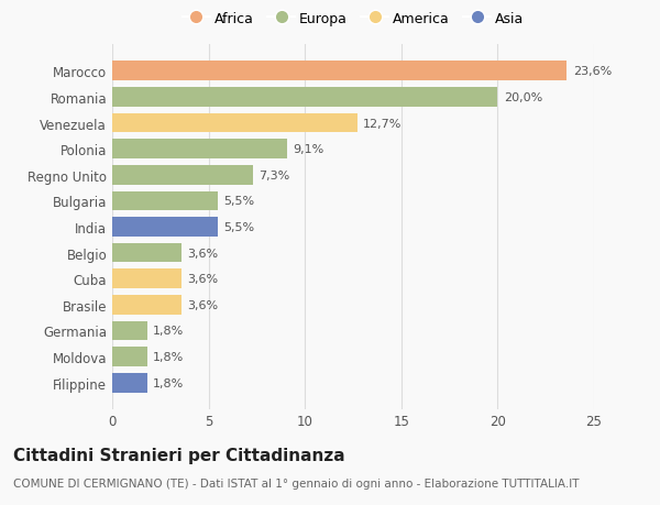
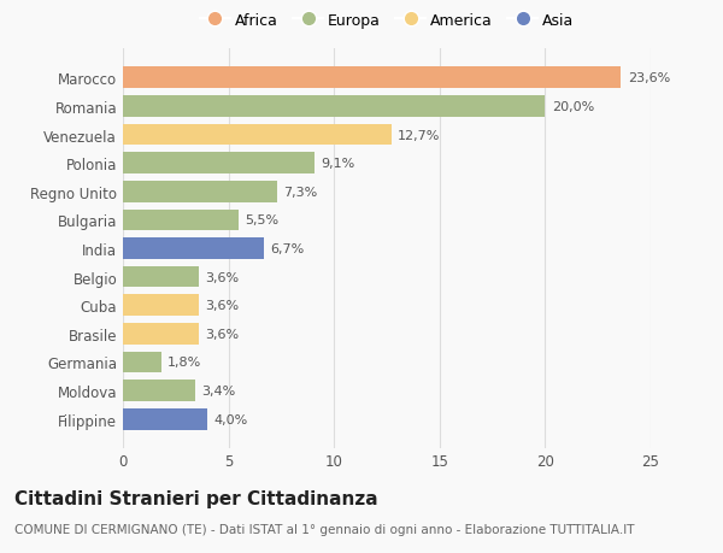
India: 5,5% -> 6,7%
Moldova: 1,8% -> 3,4%
Filippine: 1,8% -> 4,0%
